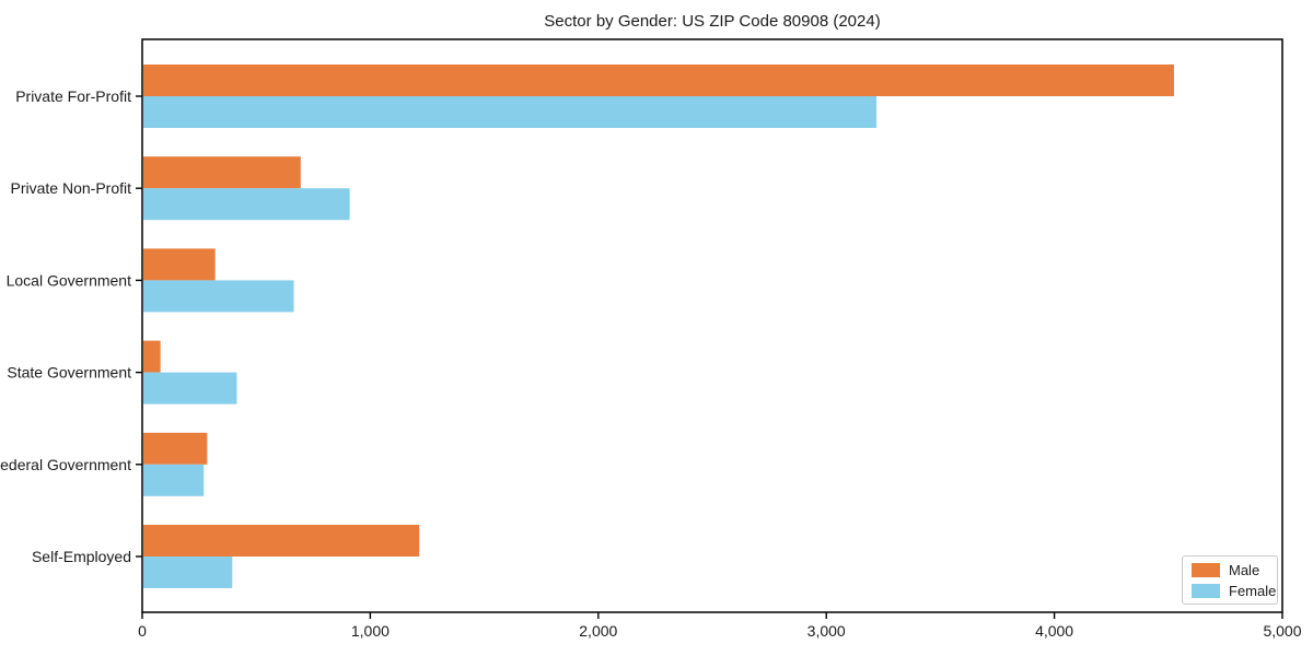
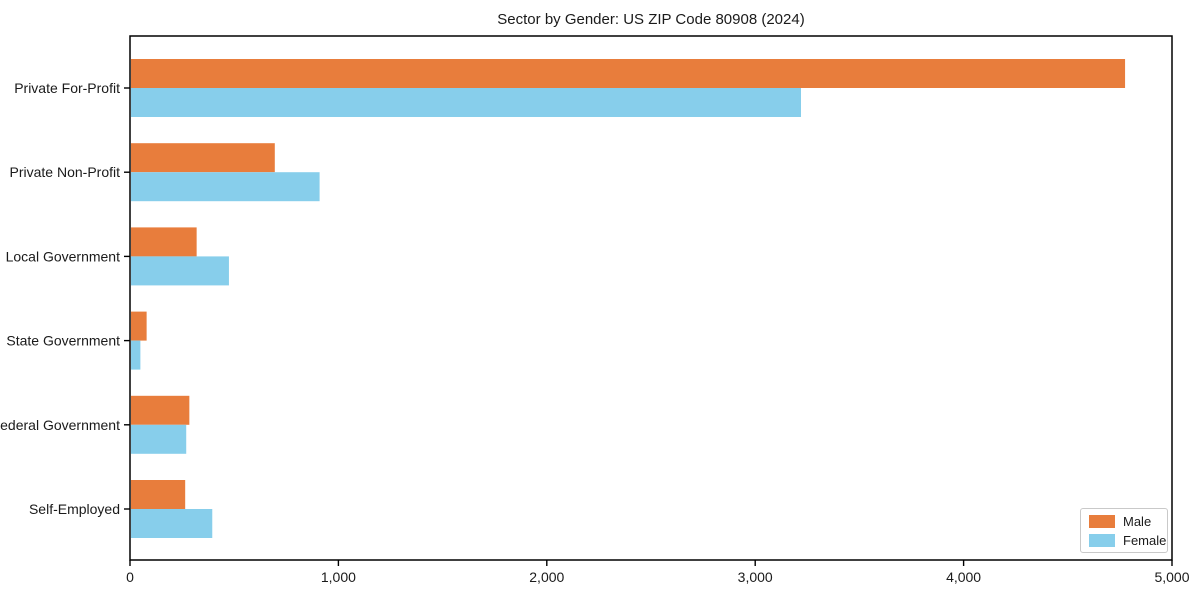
Male/Private For-Profit: 4520 -> 4770
Female/Local Government: 660 -> 470
Female/State Government: 410 -> 40
Male/Self-Employed: 1210 -> 260
